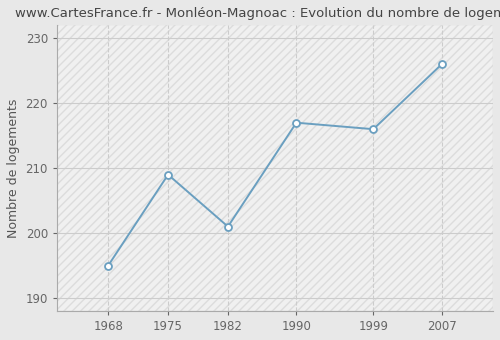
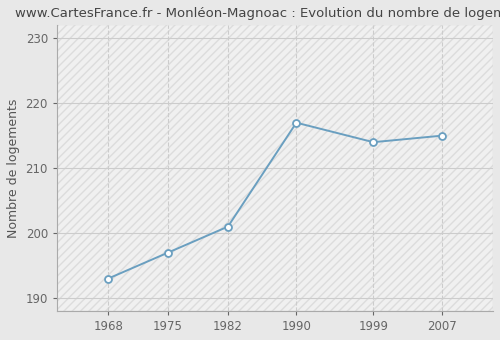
1968: 195 -> 193
1975: 209 -> 197
1999: 216 -> 214
2007: 226 -> 215
